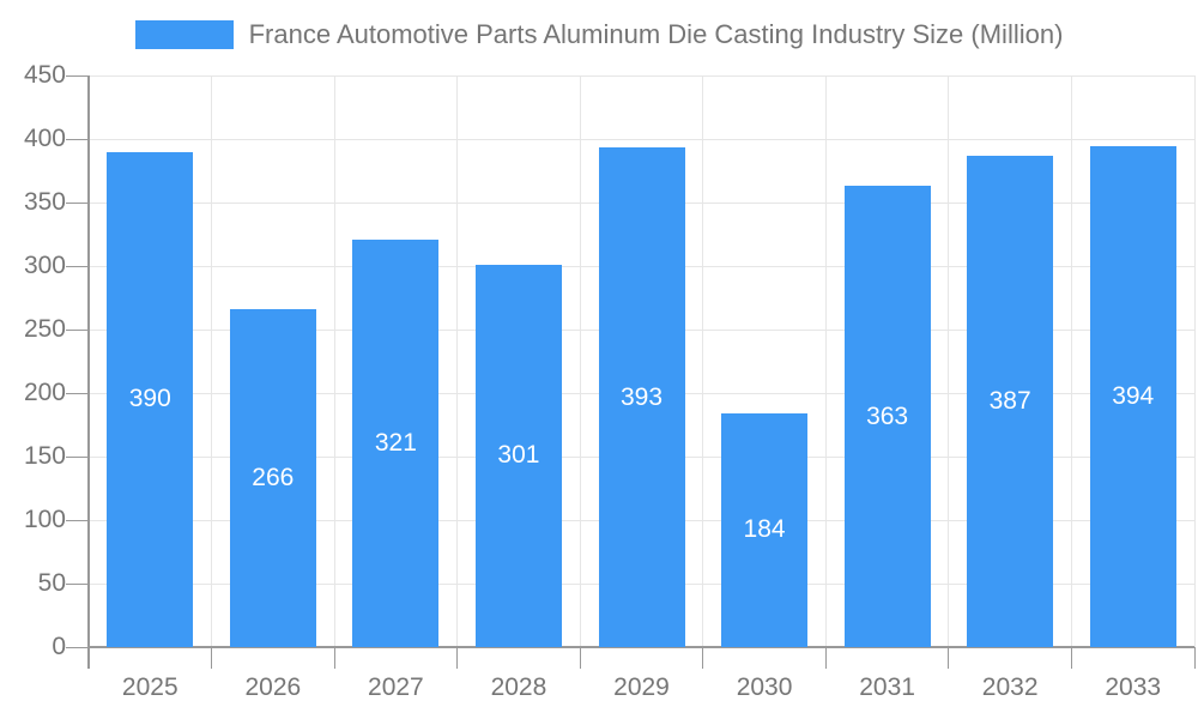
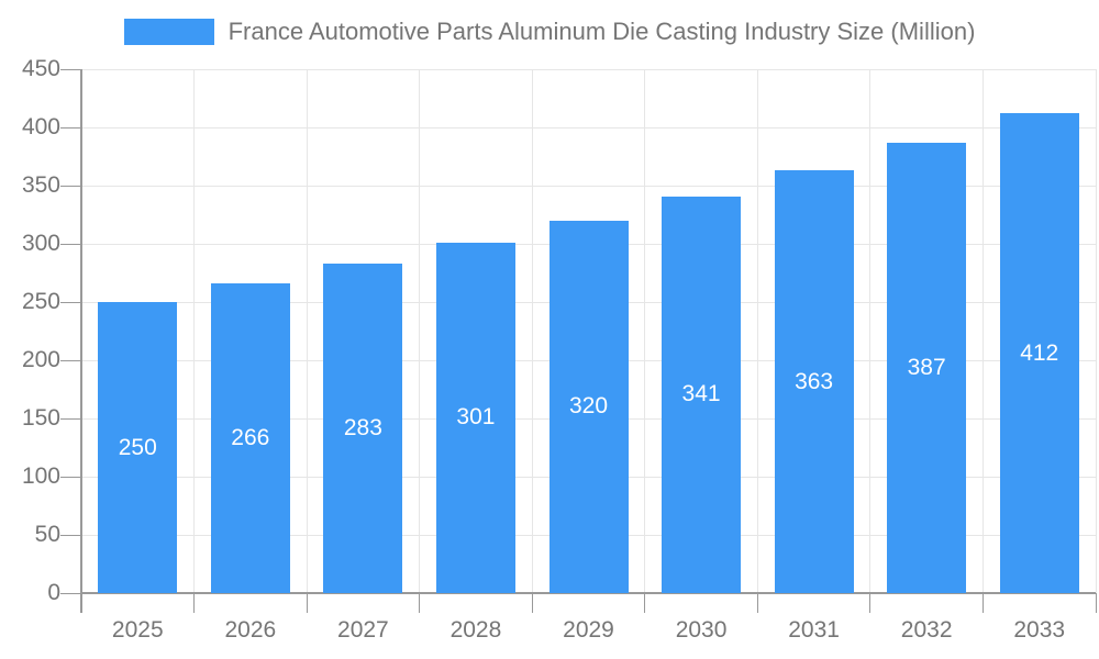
2025: 390 -> 250
2027: 321 -> 283
2029: 393 -> 320
2030: 184 -> 341
2033: 394 -> 412
